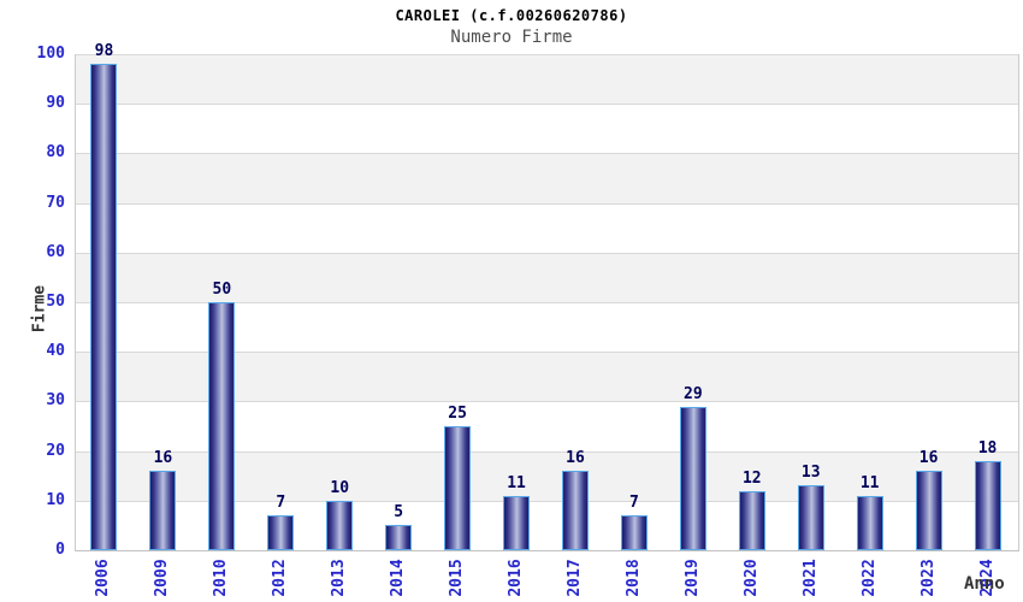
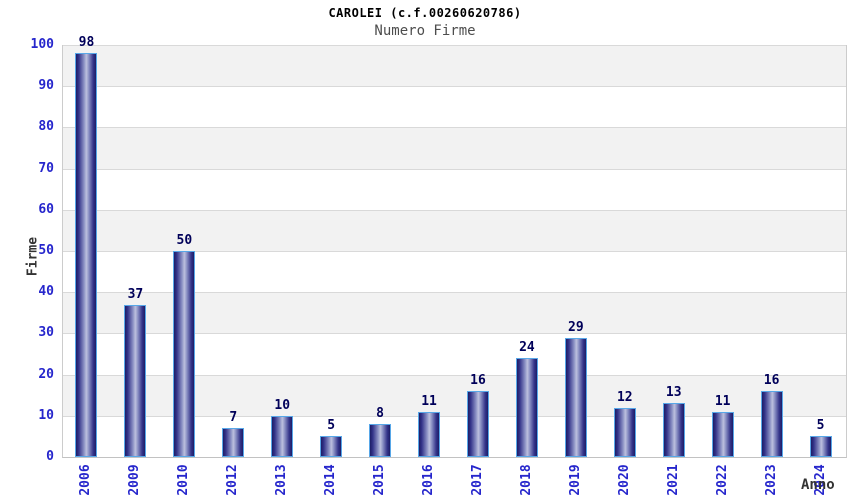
2009: 16 -> 37
2015: 25 -> 8
2018: 7 -> 24
2024: 18 -> 5
